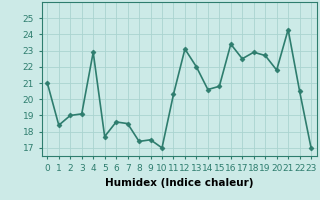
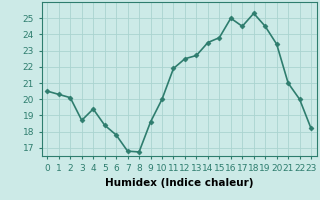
0: 21.0 -> 20.5
1: 18.4 -> 20.3
2: 19.0 -> 20.1
3: 19.1 -> 18.7
4: 22.9 -> 19.4
5: 17.7 -> 18.4
6: 18.6 -> 17.8
7: 18.5 -> 16.8
8: 17.4 -> 16.8
9: 17.5 -> 18.6
10: 17.0 -> 20.0
11: 20.3 -> 21.9
12: 23.1 -> 22.5
13: 22.0 -> 22.7
14: 20.6 -> 23.5
15: 20.8 -> 23.8
16: 23.4 -> 25.0
17: 22.5 -> 24.5
18: 22.9 -> 25.3
19: 22.7 -> 24.5
20: 21.8 -> 23.4
21: 24.3 -> 21.0
22: 20.5 -> 20.0
23: 17.0 -> 18.2
